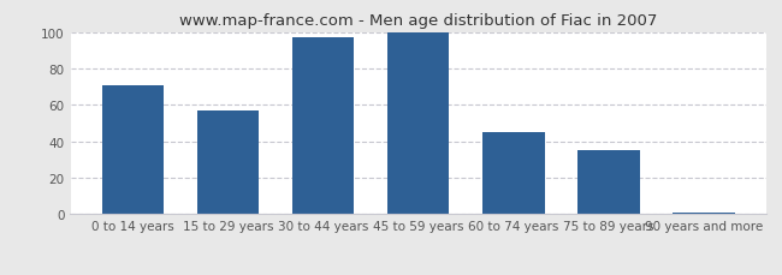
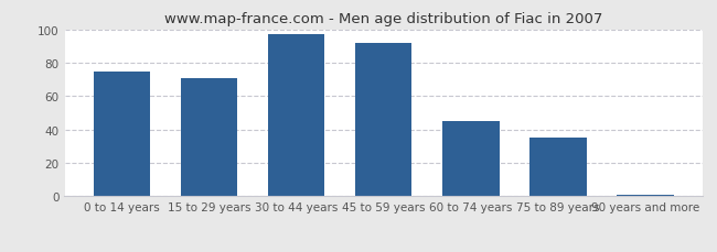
0 to 14 years: 71 -> 75
15 to 29 years: 57 -> 71
45 to 59 years: 100 -> 92
